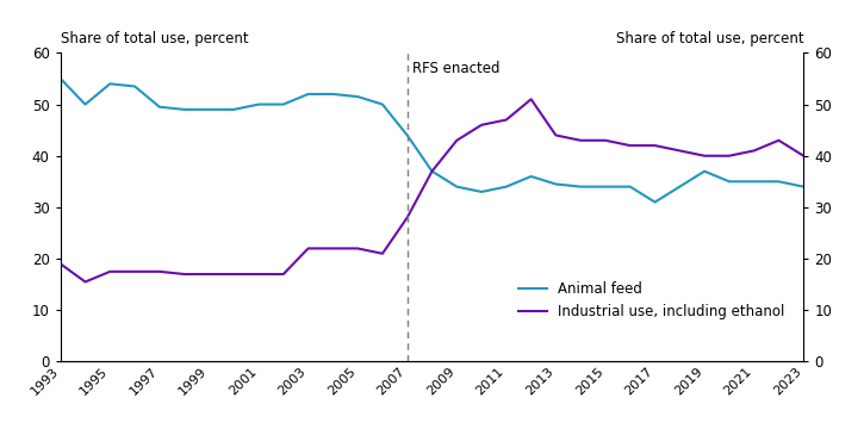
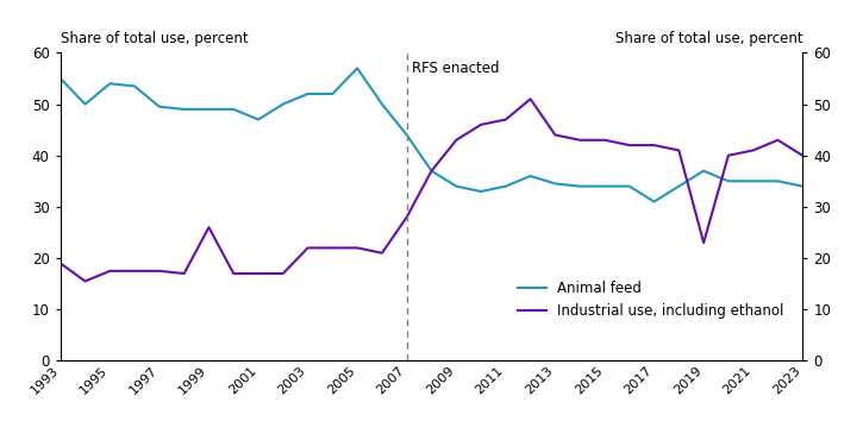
Industrial use, including ethanol/1999: 17.0 -> 26.0
Animal feed/2001: 50.0 -> 47.0
Animal feed/2005: 51.5 -> 57.0
Industrial use, including ethanol/2019: 40.0 -> 23.0
